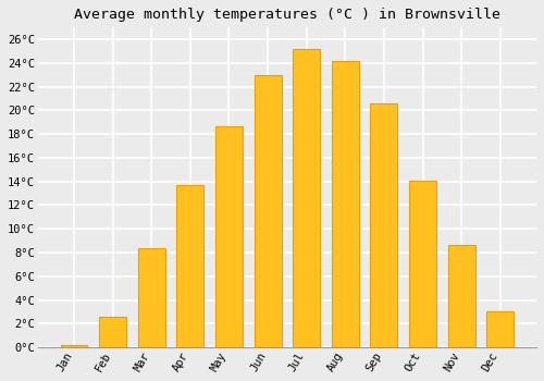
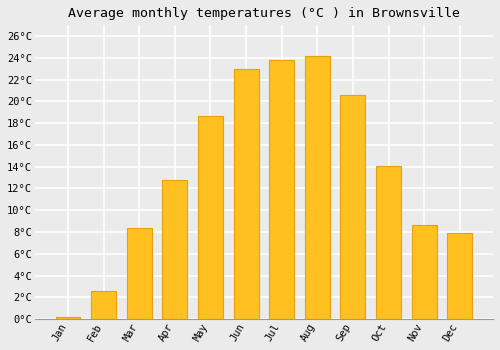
Apr: 13.7°C -> 12.8°C
Jul: 25.2°C -> 23.8°C
Dec: 3.0°C -> 7.9°C
